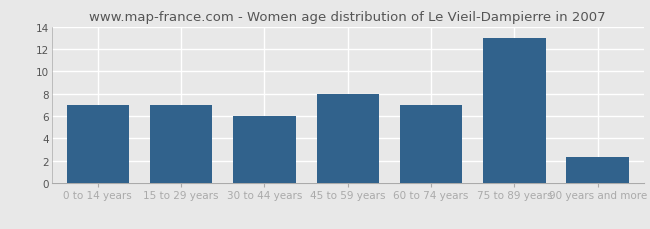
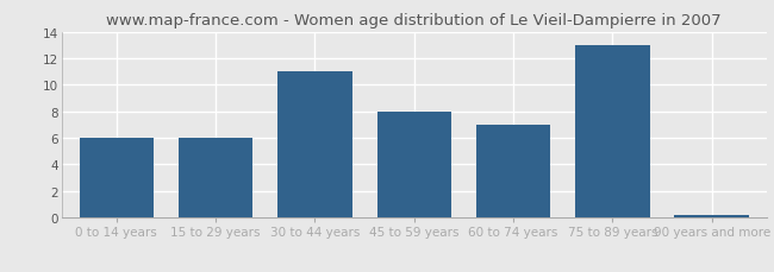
0 to 14 years: 7.0 -> 6.0
15 to 29 years: 7.0 -> 6.0
30 to 44 years: 6.0 -> 11.0
90 years and more: 2.3 -> 0.2
